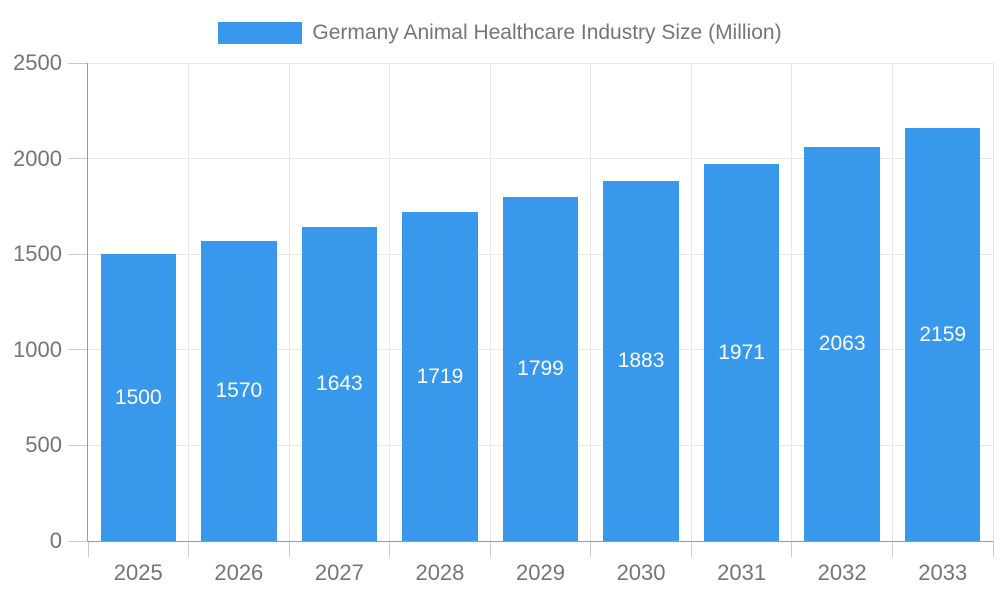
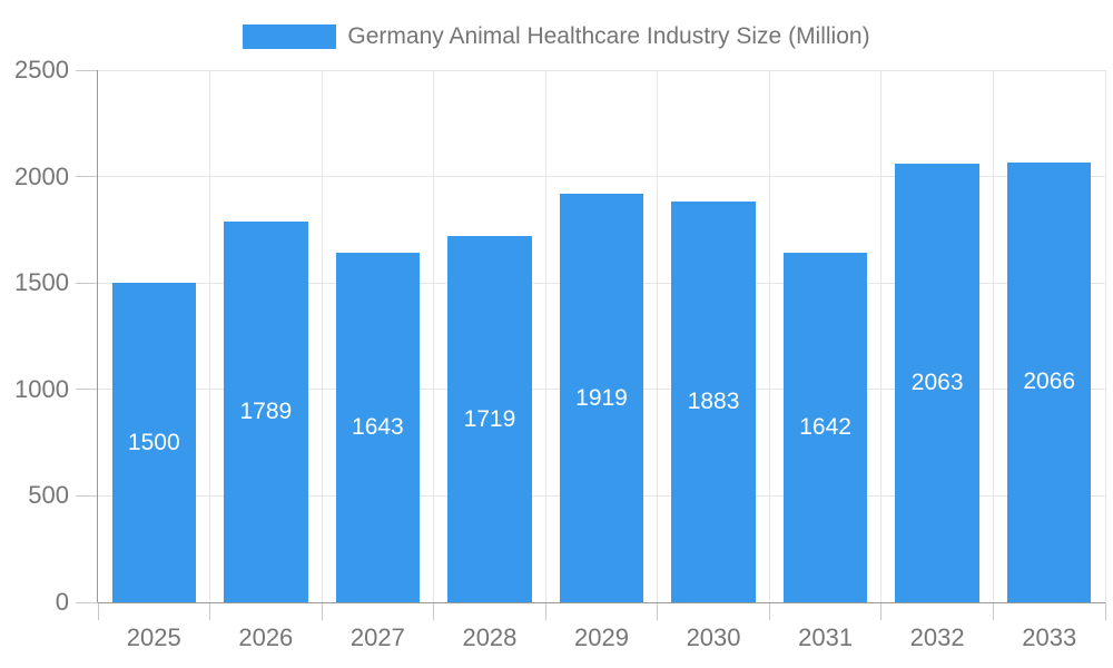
2026: 1570 -> 1789
2029: 1799 -> 1919
2031: 1971 -> 1642
2033: 2159 -> 2066
